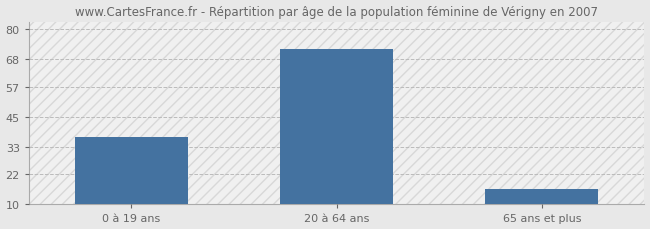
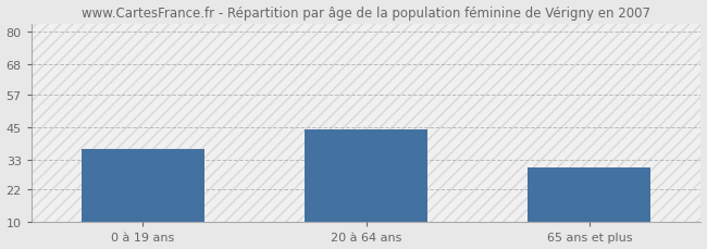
20 à 64 ans: 72 -> 44
65 ans et plus: 16 -> 30
